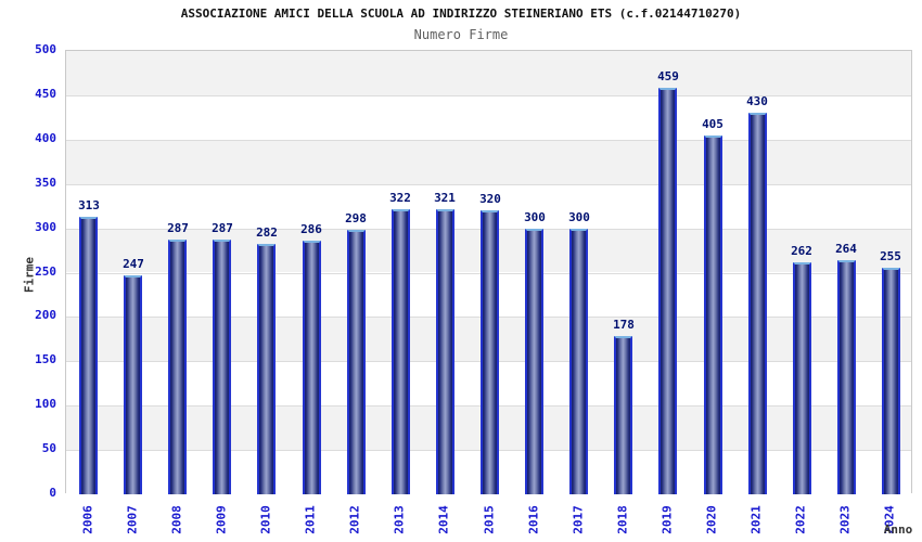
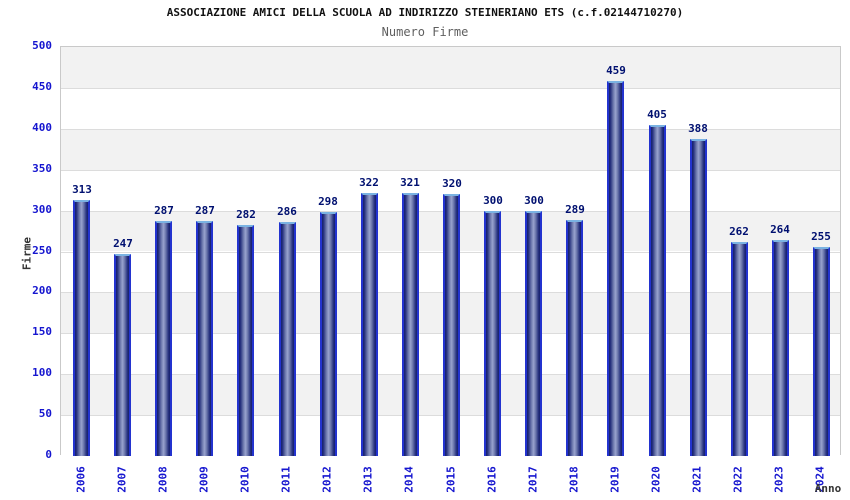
2018: 178 -> 289
2021: 430 -> 388
